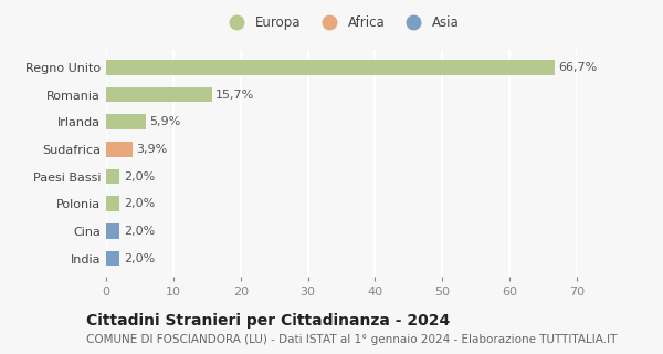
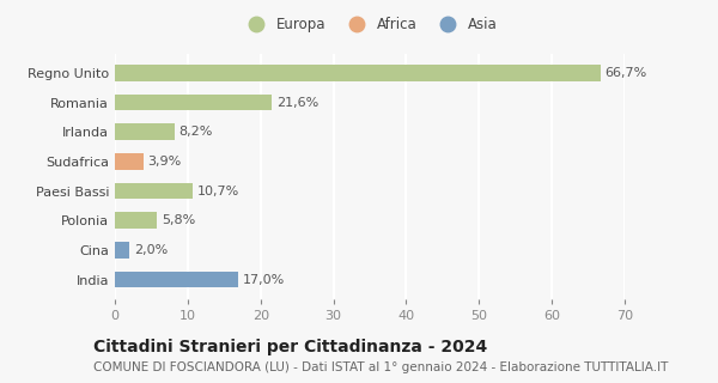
Romania: 15,7% -> 21,6%
Irlanda: 5,9% -> 8,2%
Paesi Bassi: 2,0% -> 10,7%
Polonia: 2,0% -> 5,8%
India: 2,0% -> 17,0%
